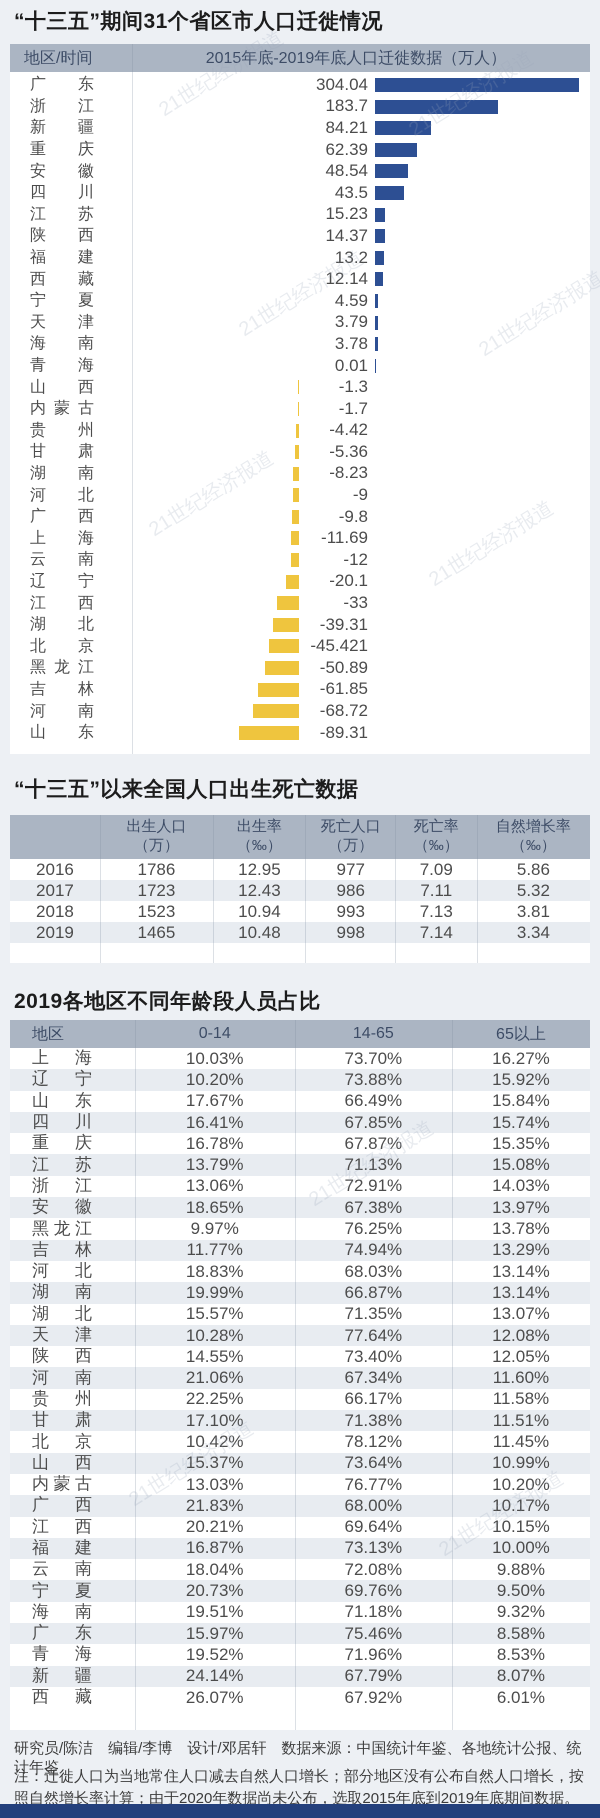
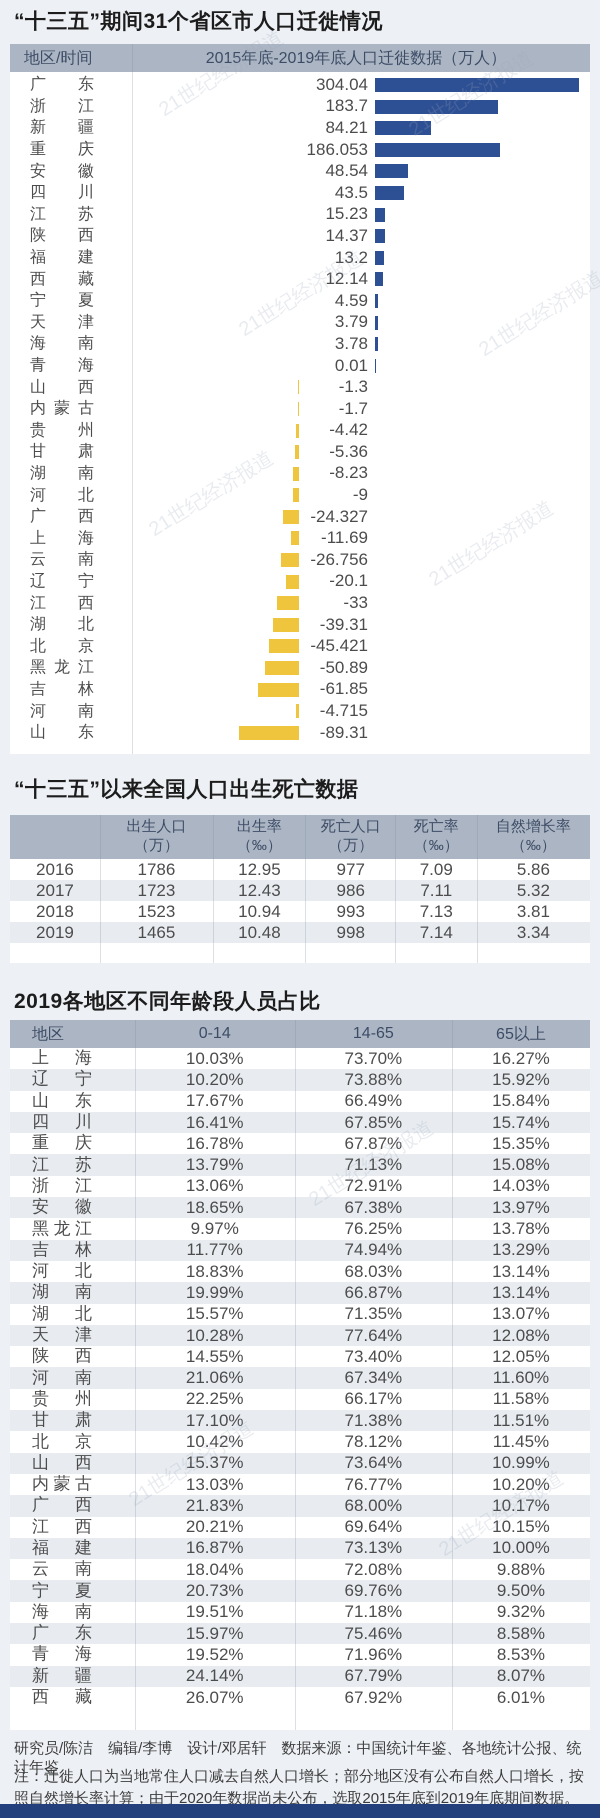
“十三五”期间31个省区市人口迁徙情况/重庆: 62.39 -> 186.053
“十三五”期间31个省区市人口迁徙情况/广西: -9.8 -> -24.327
“十三五”期间31个省区市人口迁徙情况/云南: -12 -> -26.756
“十三五”期间31个省区市人口迁徙情况/河南: -68.72 -> -4.715
